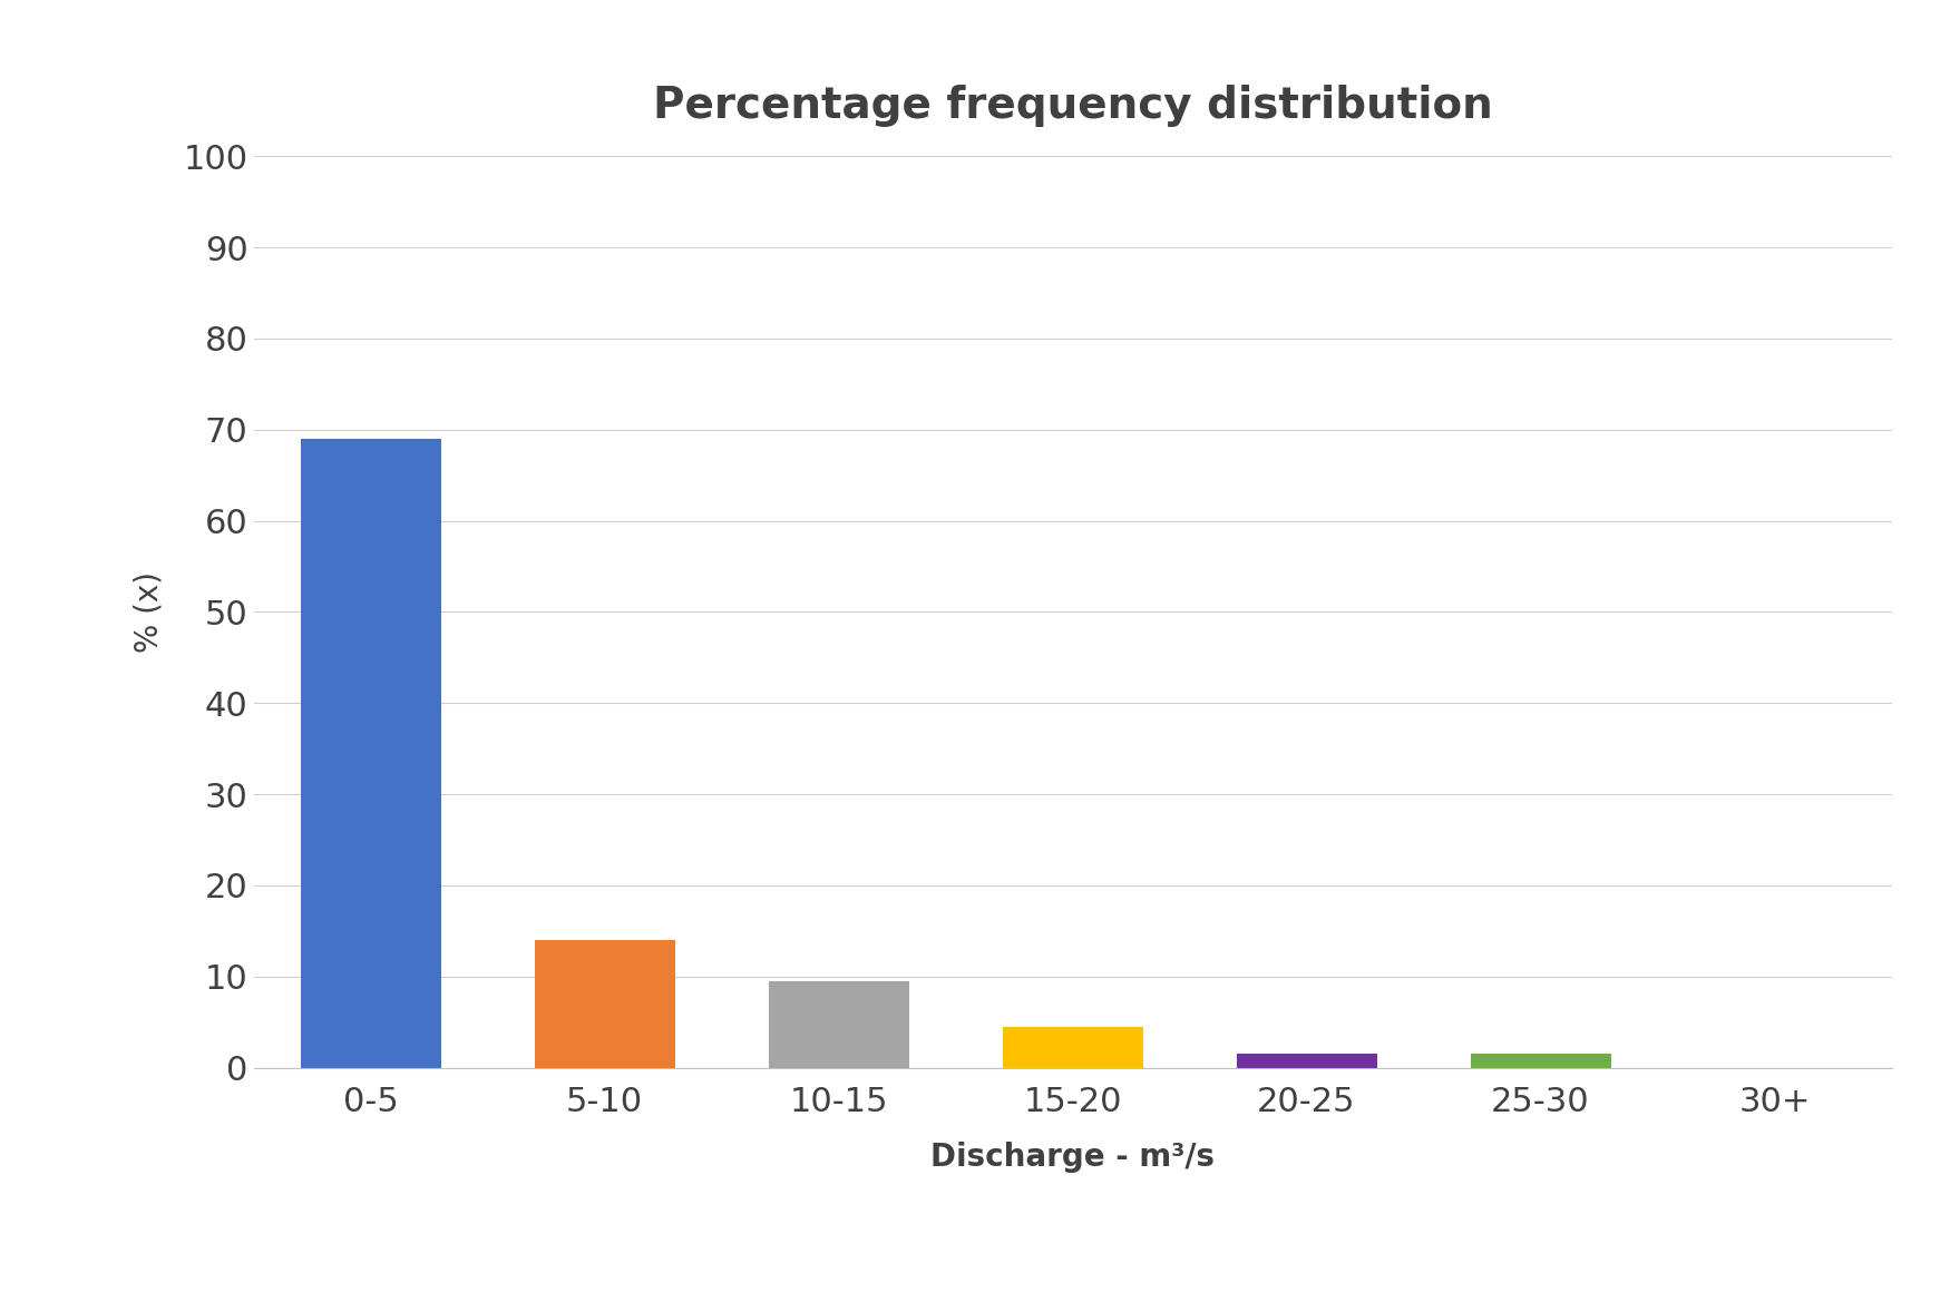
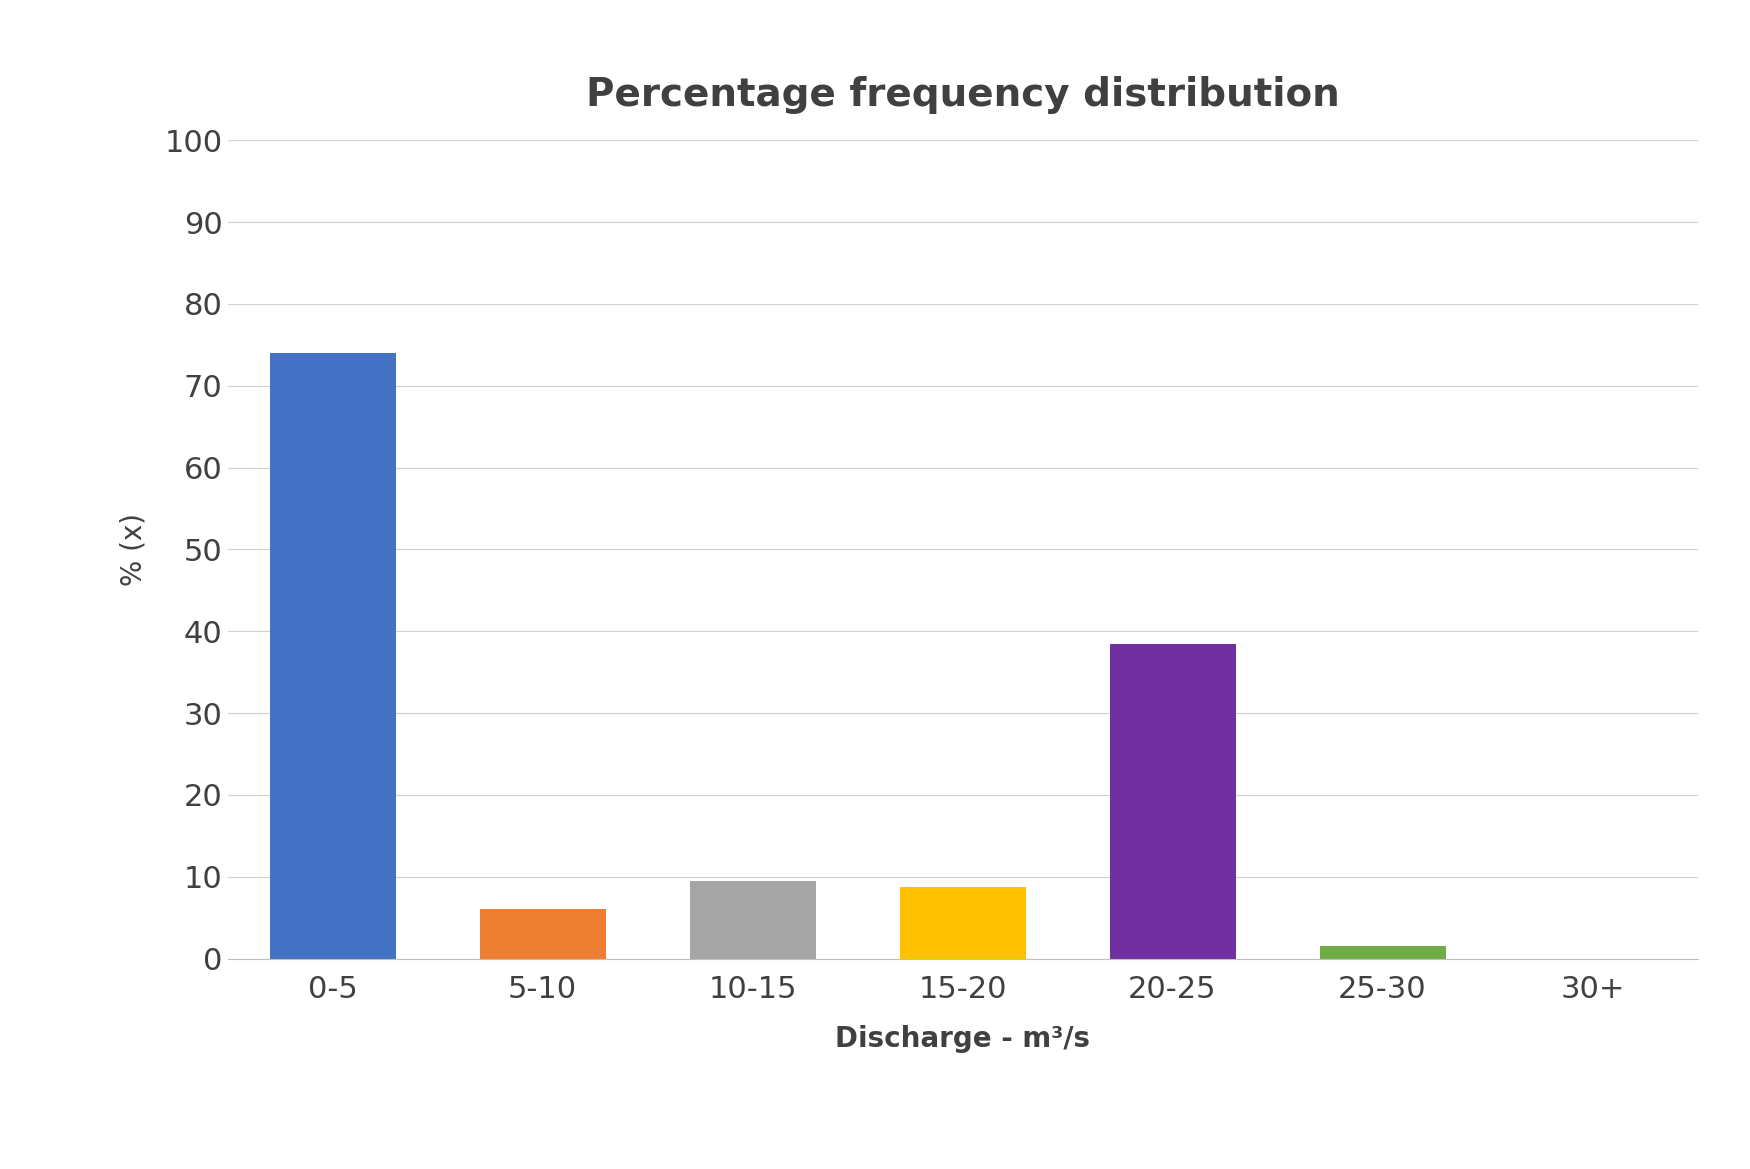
0-5: 69.0 -> 74.0
5-10: 14.0 -> 6.0
15-20: 4.5 -> 8.8
20-25: 1.5 -> 38.4
